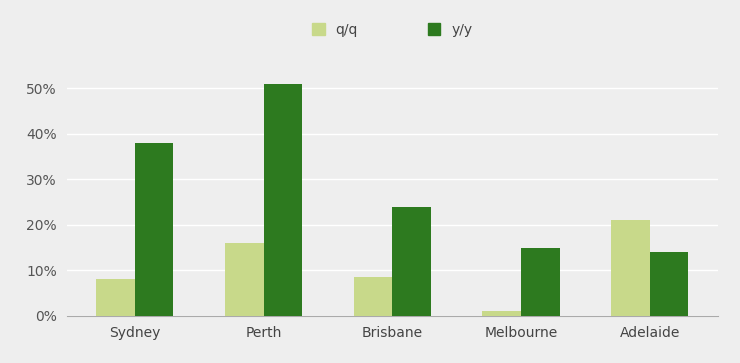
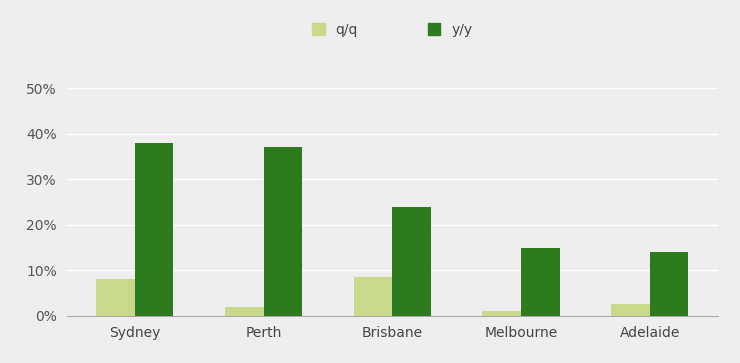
q/q/Perth: 16.0% -> 2.0%
y/y/Perth: 51% -> 37%
q/q/Adelaide: 21.0% -> 2.5%
